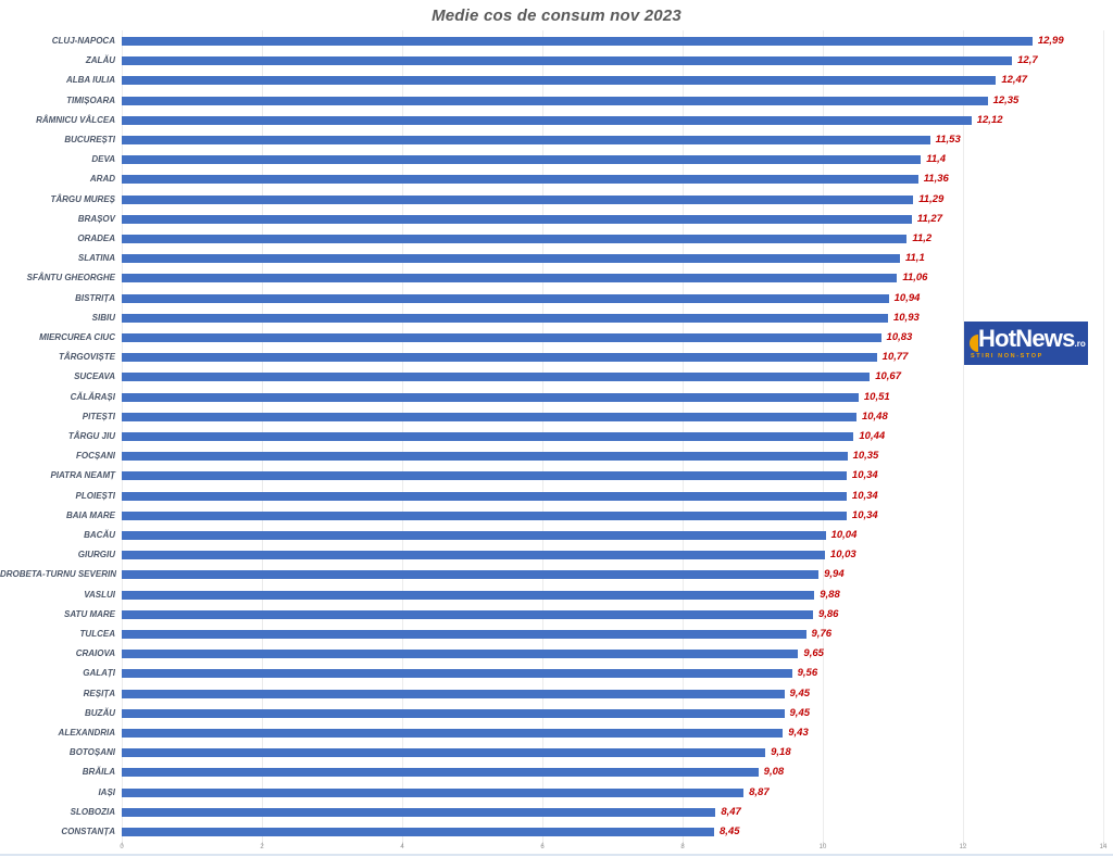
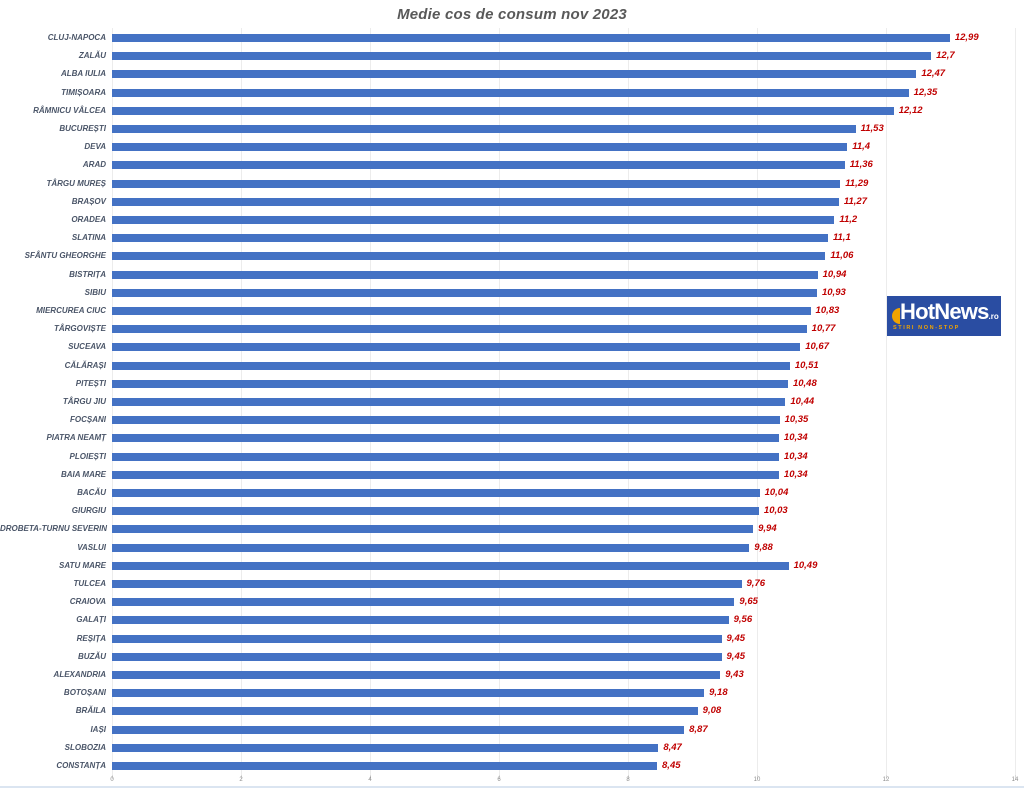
SATU MARE: 9,86 -> 10,49
